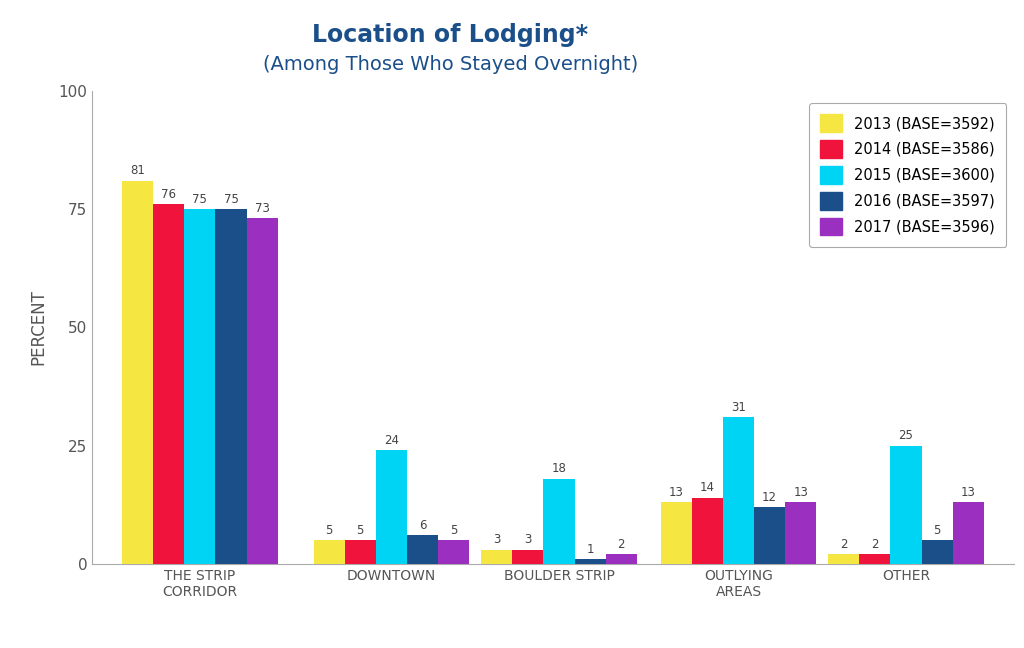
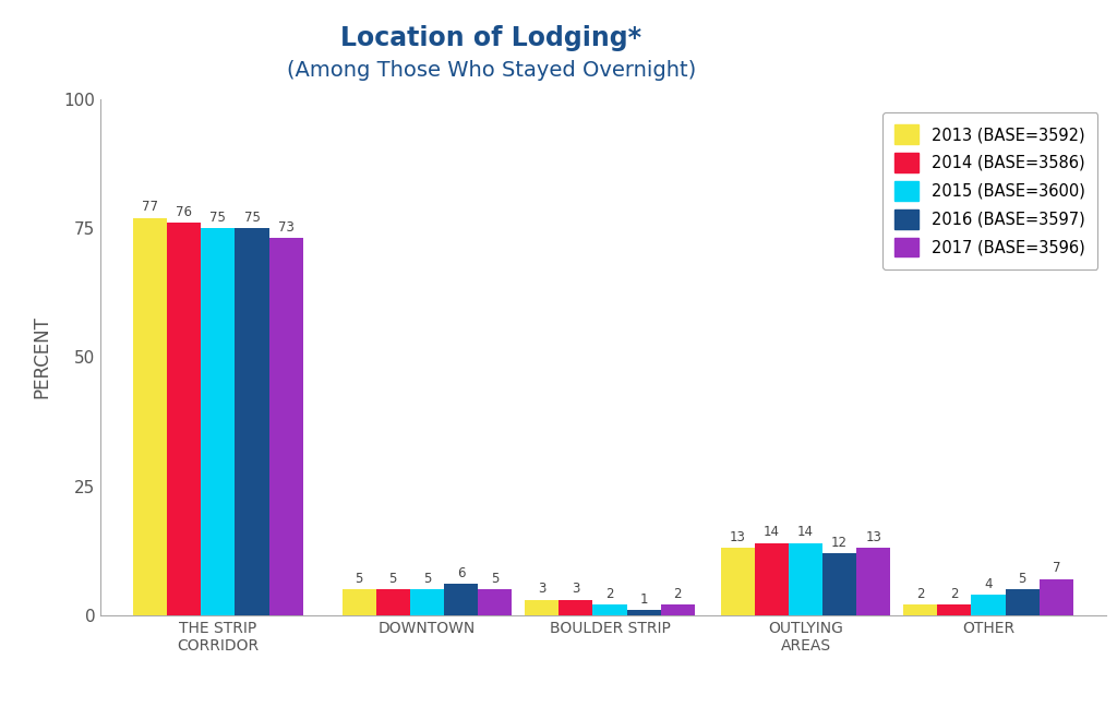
2013 (BASE=3592)/THE STRIP CORRIDOR: 81 -> 77
2015 (BASE=3600)/DOWNTOWN: 24 -> 5
2015 (BASE=3600)/BOULDER STRIP: 18 -> 2
2015 (BASE=3600)/OUTLYING AREAS: 31 -> 14
2015 (BASE=3600)/OTHER: 25 -> 4
2017 (BASE=3596)/OTHER: 13 -> 7
